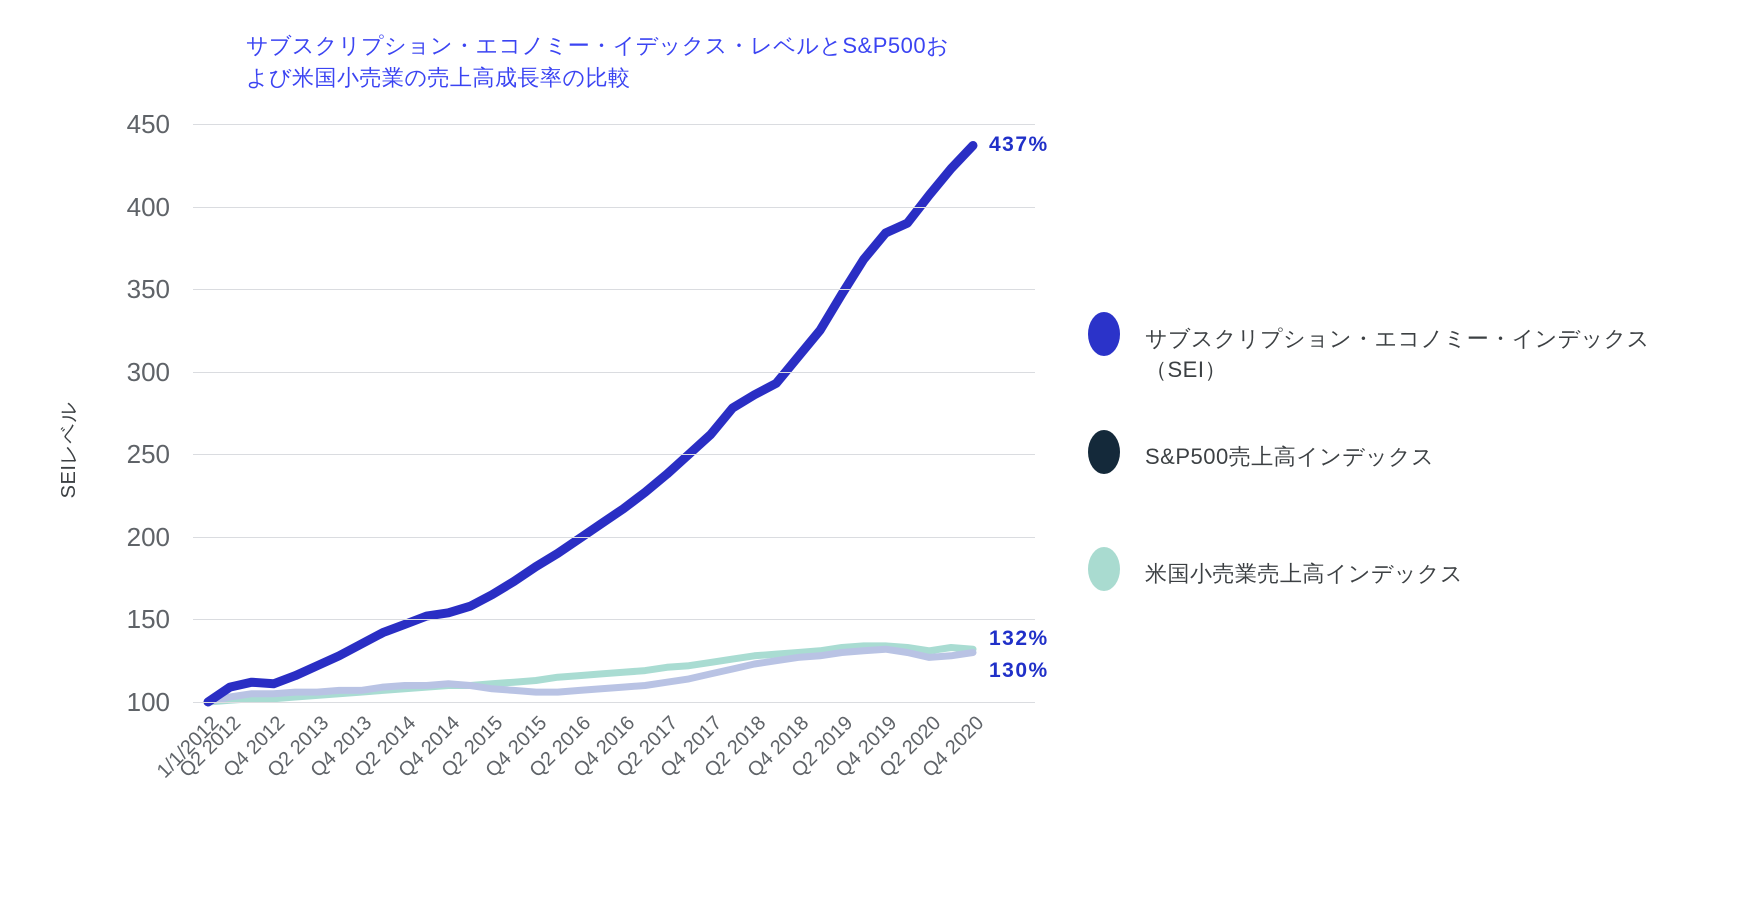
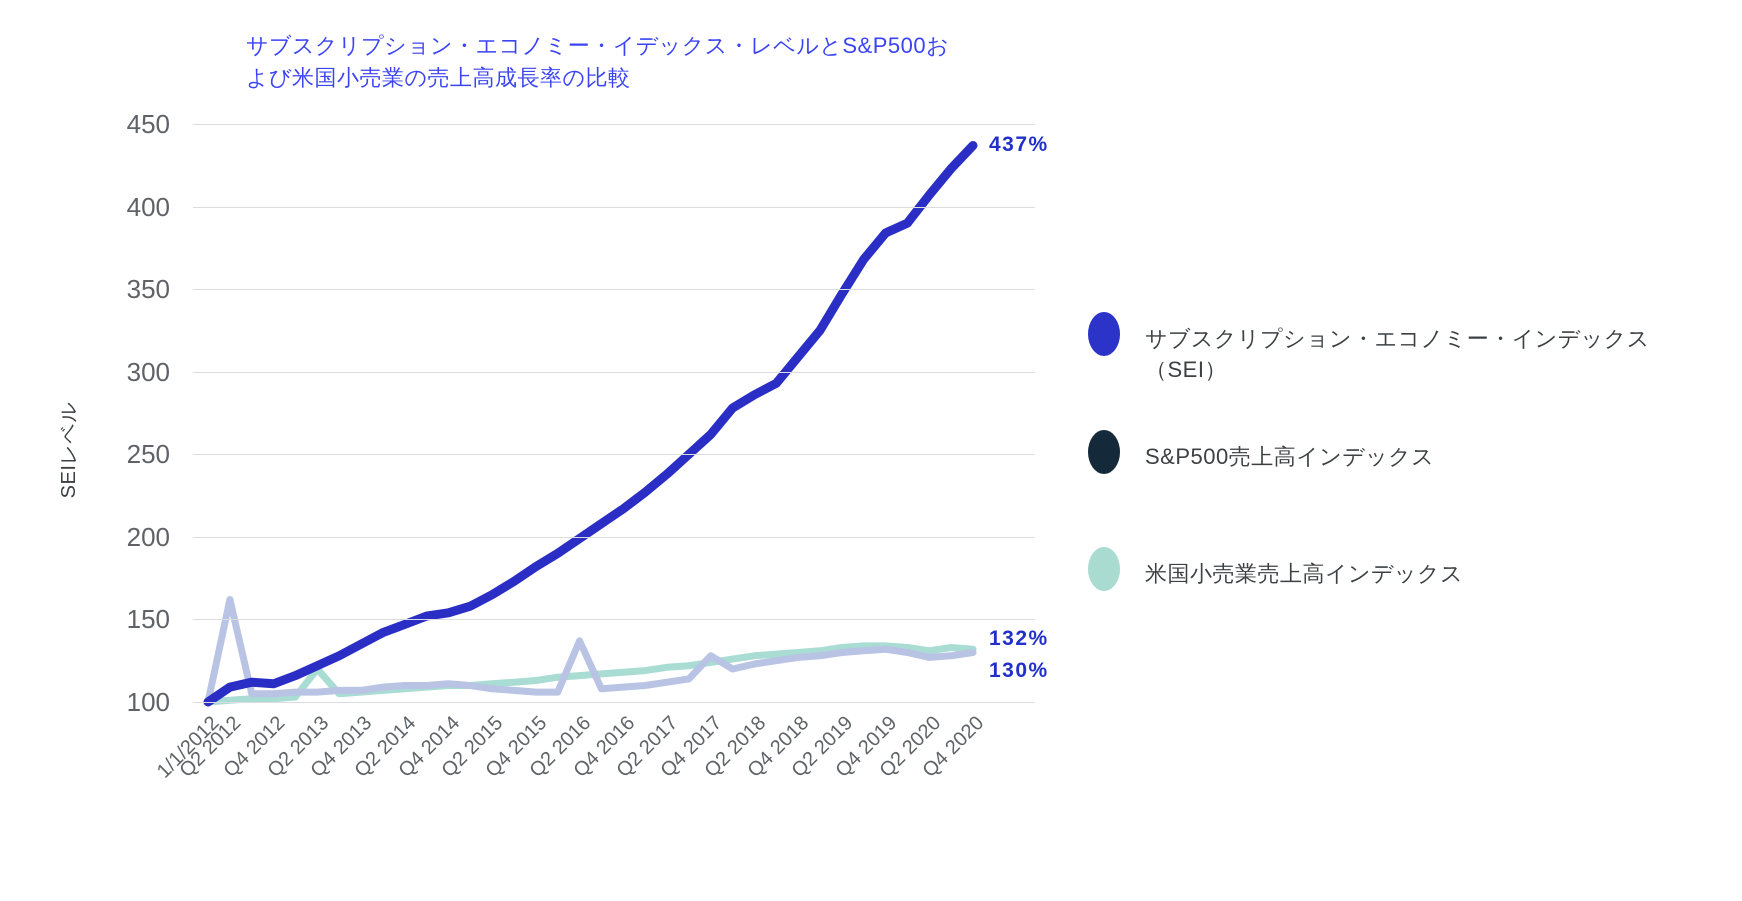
S&P500売上高インデックス/Q2 2012: 103 -> 162
米国小売業売上高インデックス/Q2 2013: 104 -> 120
S&P500売上高インデックス/Q2 2016: 107 -> 137
S&P500売上高インデックス/Q4 2017: 117 -> 128
